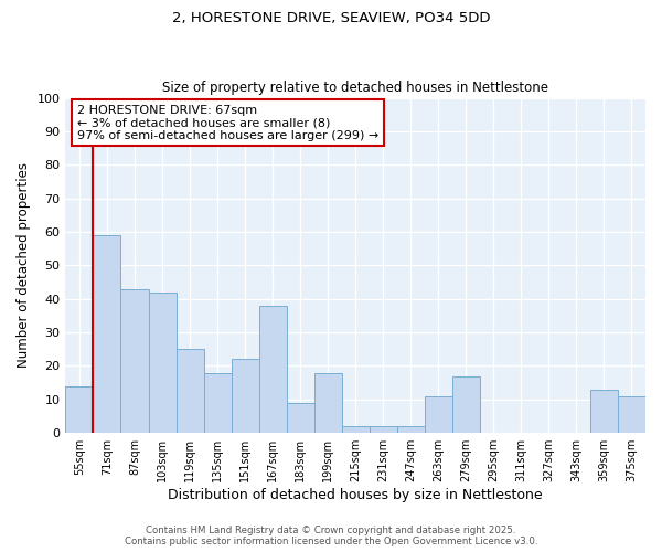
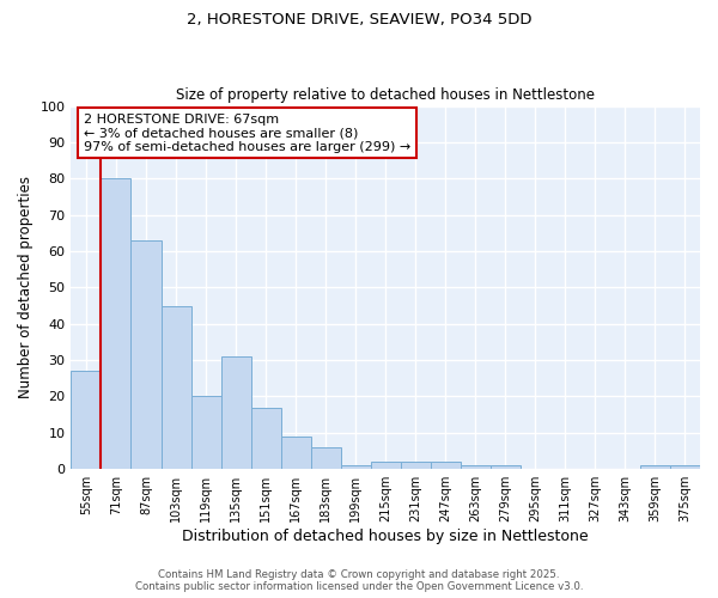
55sqm: 14 -> 27
71sqm: 59 -> 80
87sqm: 43 -> 63
103sqm: 42 -> 45
119sqm: 25 -> 20
135sqm: 18 -> 31
151sqm: 22 -> 17
167sqm: 38 -> 9
183sqm: 9 -> 6
199sqm: 18 -> 1
263sqm: 11 -> 1
279sqm: 17 -> 1
359sqm: 13 -> 1
375sqm: 11 -> 1
